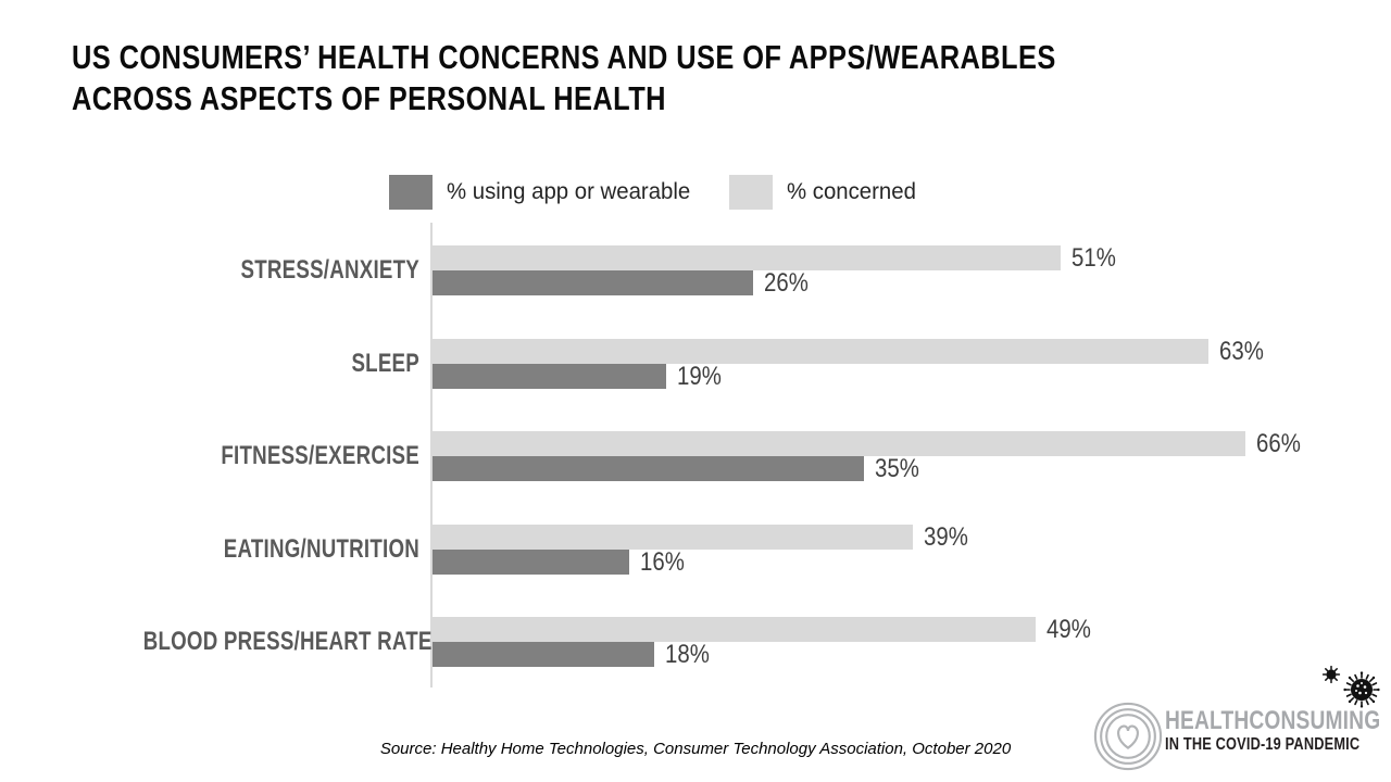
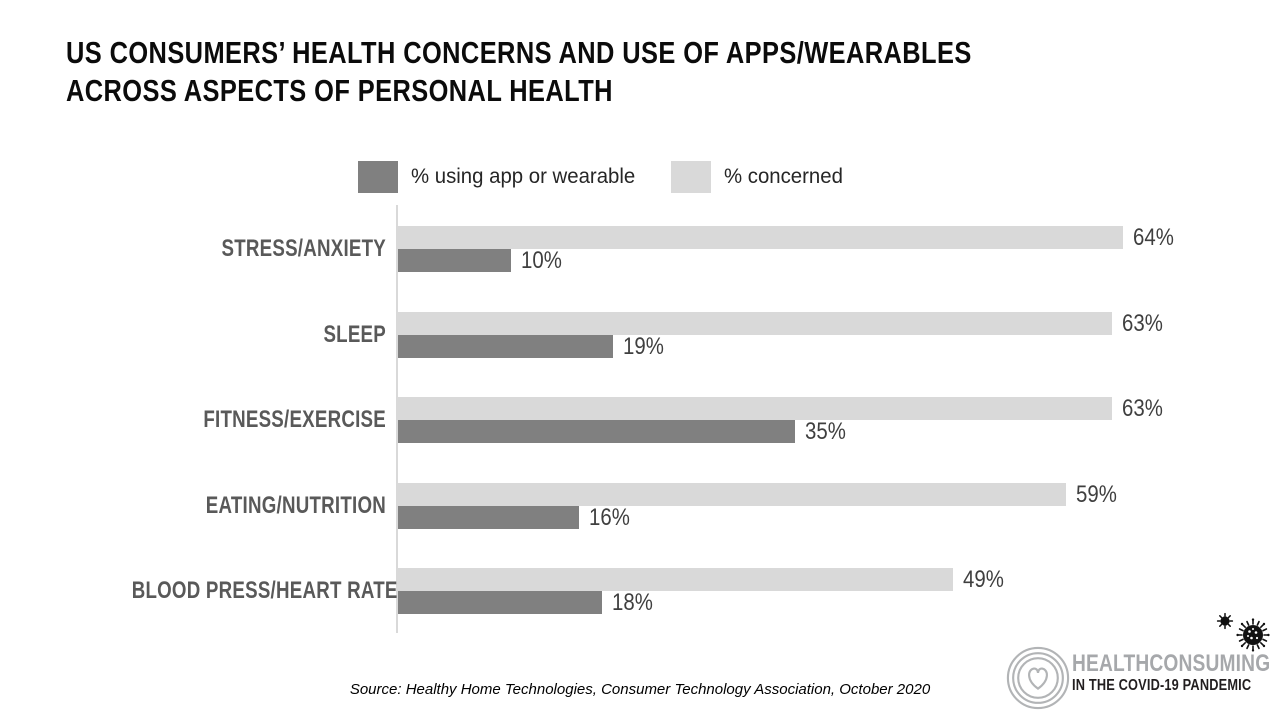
% concerned/STRESS/ANXIETY: 51% -> 64%
% using app or wearable/STRESS/ANXIETY: 26% -> 10%
% concerned/FITNESS/EXERCISE: 66% -> 63%
% concerned/EATING/NUTRITION: 39% -> 59%
